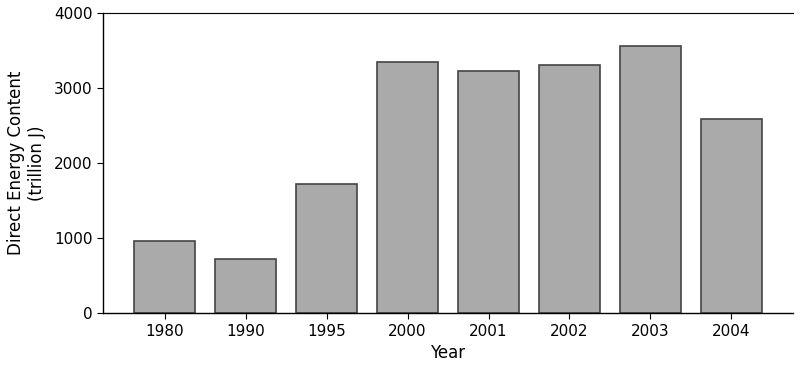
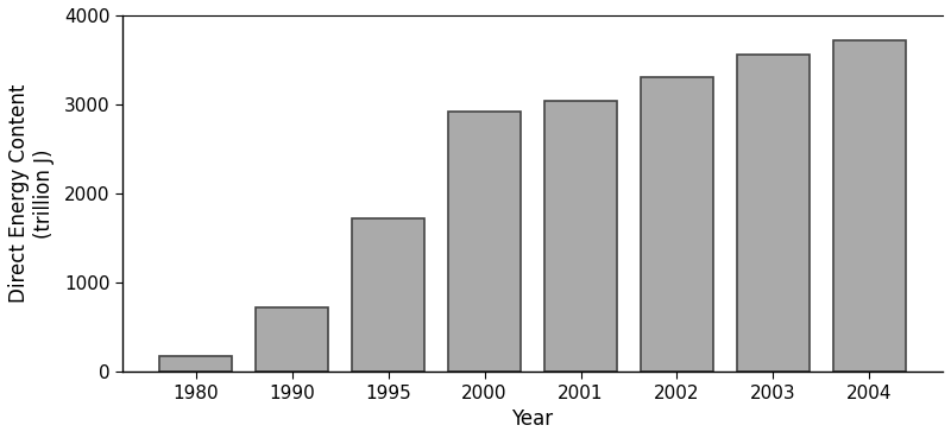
1980: 960 -> 170
2000: 3340 -> 2920
2001: 3220 -> 3040
2004: 2580 -> 3720
